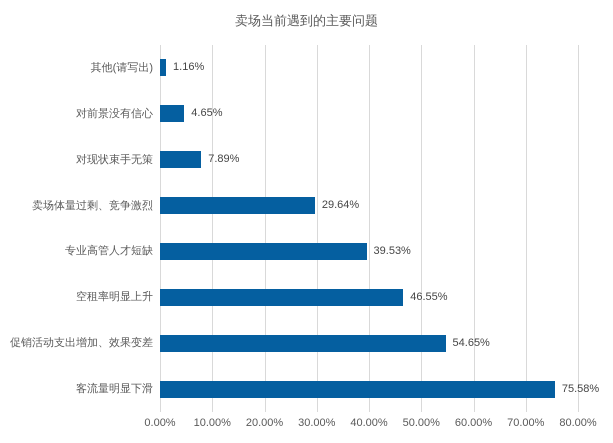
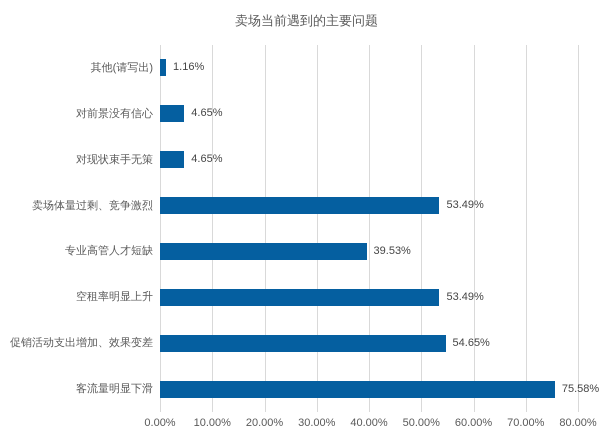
对现状束手无策: 7.89% -> 4.65%
卖场体量过剩、竞争激烈: 29.64% -> 53.49%
空租率明显上升: 46.55% -> 53.49%
